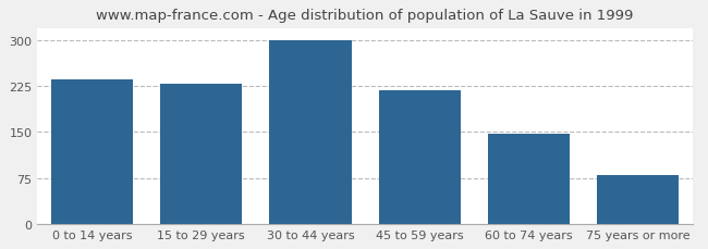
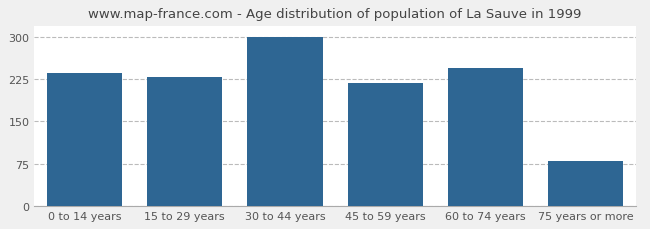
60 to 74 years: 147 -> 244
